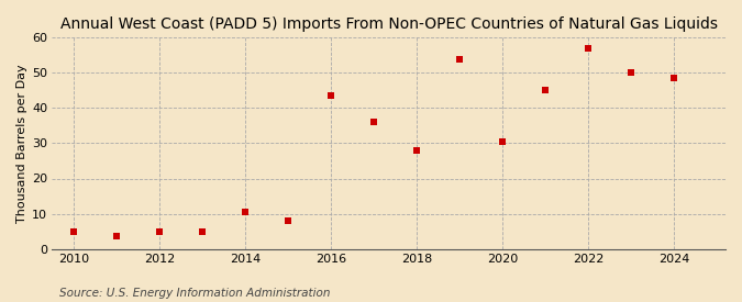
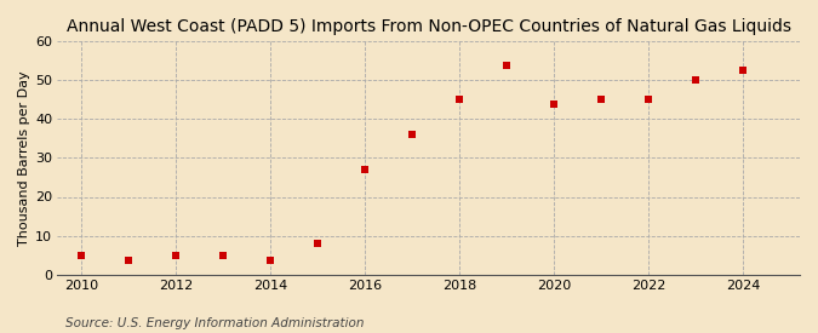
2014: 10.5 -> 3.5
2016: 43.5 -> 27.0
2018: 28.0 -> 45.0
2020: 30.5 -> 44.0
2022: 57.0 -> 45.0
2024: 48.5 -> 52.5
